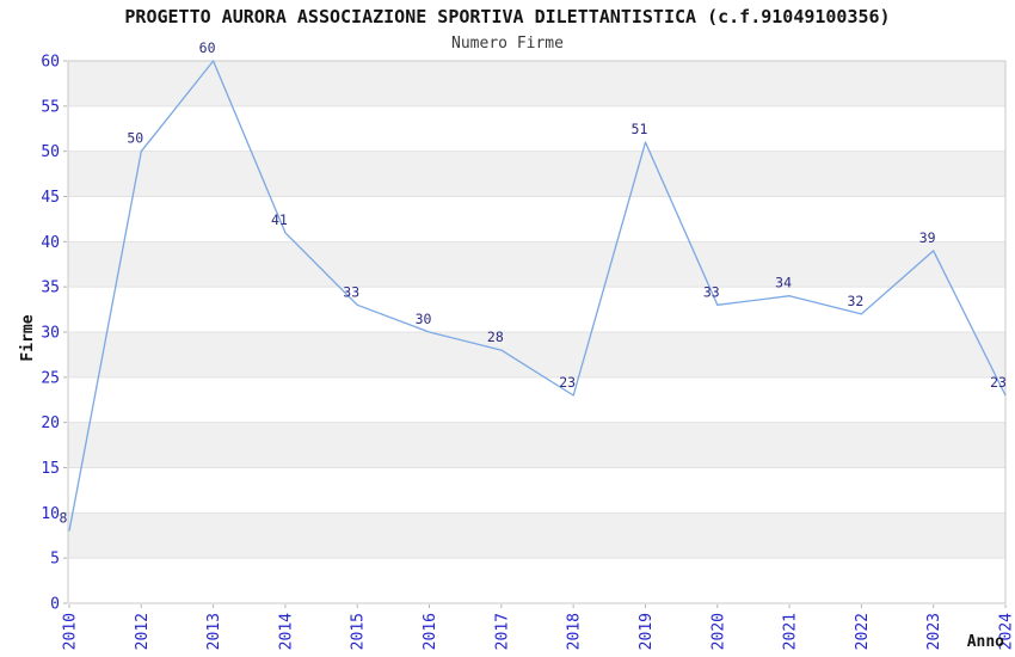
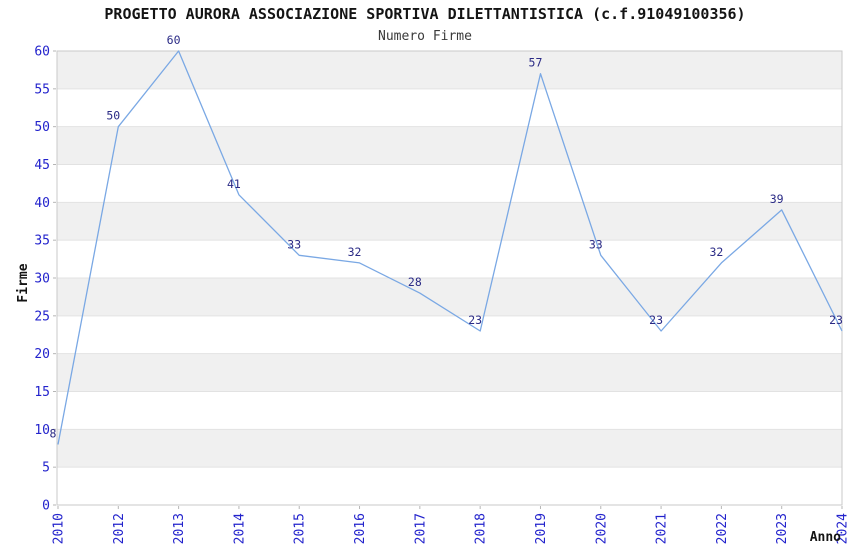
2016: 30 -> 32
2019: 51 -> 57
2021: 34 -> 23
